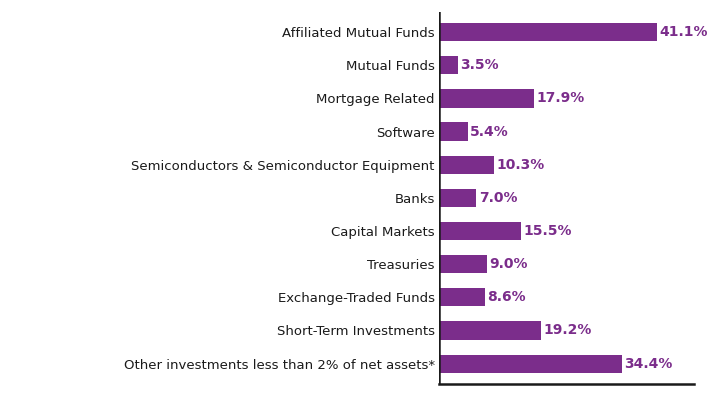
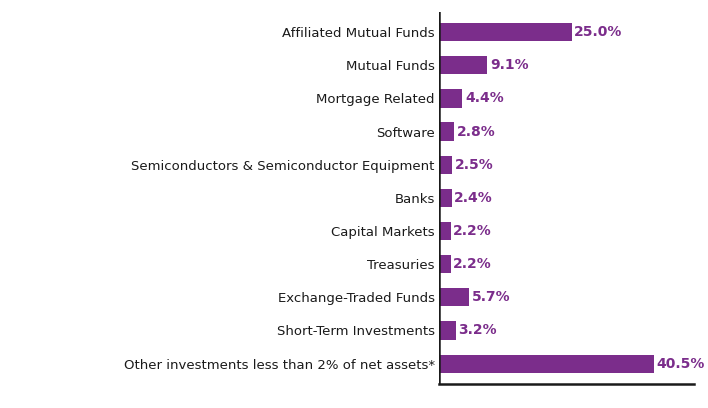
Affiliated Mutual Funds: 41.1% -> 25.0%
Mutual Funds: 3.5% -> 9.1%
Mortgage Related: 17.9% -> 4.4%
Software: 5.4% -> 2.8%
Semiconductors & Semiconductor Equipment: 10.3% -> 2.5%
Banks: 7.0% -> 2.4%
Capital Markets: 15.5% -> 2.2%
Treasuries: 9.0% -> 2.2%
Exchange-Traded Funds: 8.6% -> 5.7%
Short-Term Investments: 19.2% -> 3.2%
Other investments less than 2% of net assets*: 34.4% -> 40.5%
